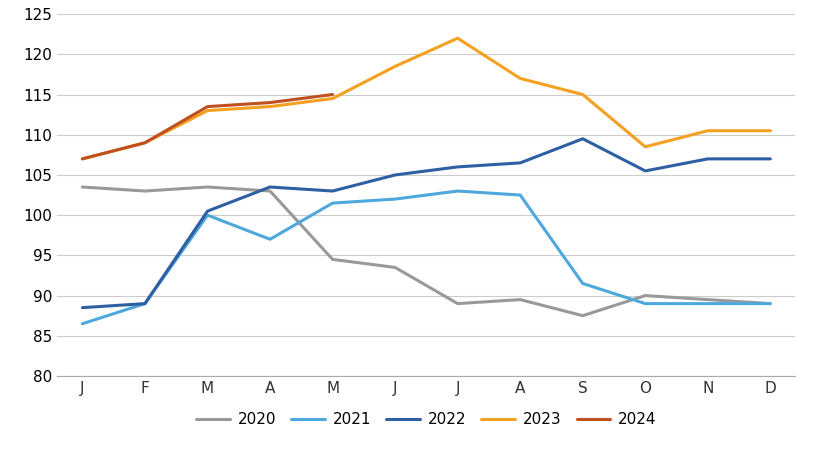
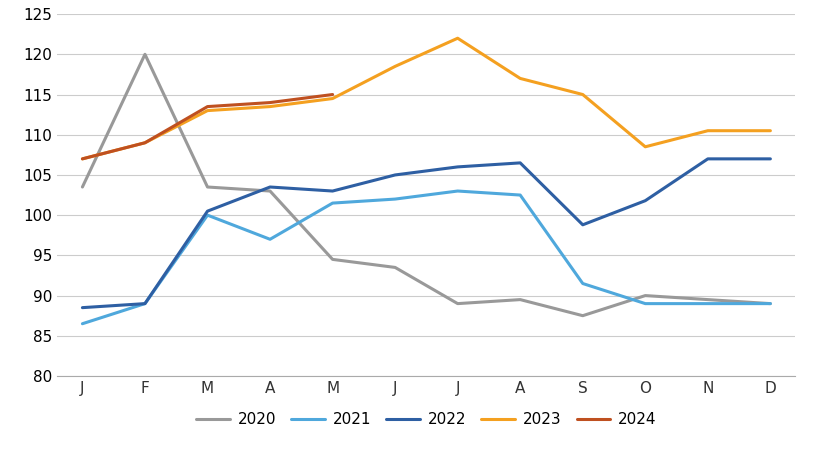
2020/F: 103.0 -> 120.0
2022/S: 109.5 -> 98.8
2022/O: 105.5 -> 101.8
